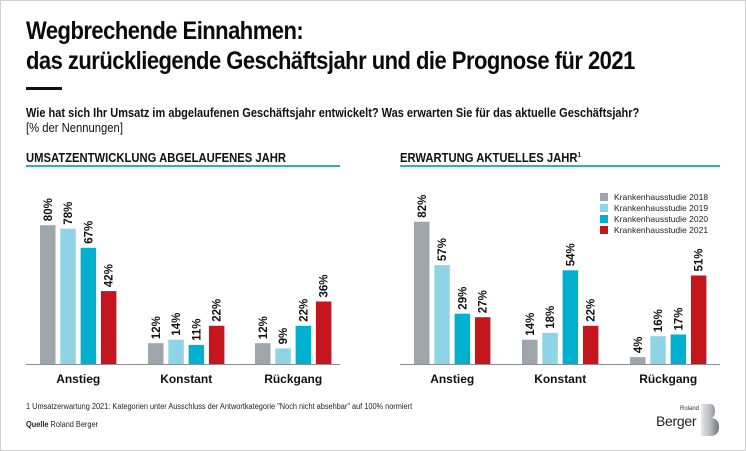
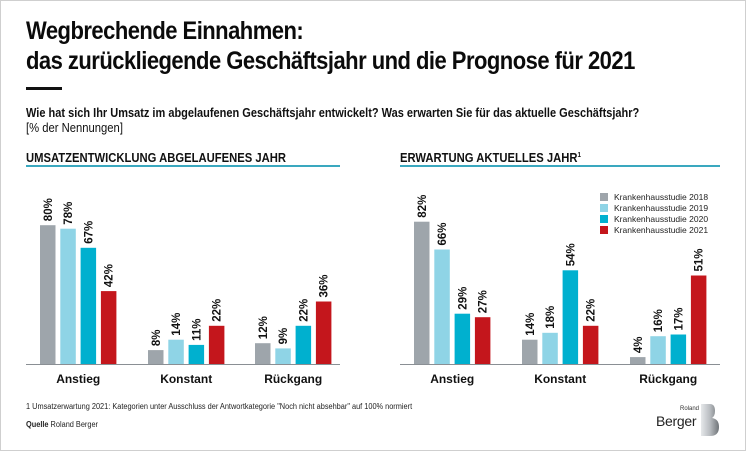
UMSATZENTWICKLUNG ABGELAUFENES JAHR/Krankenhausstudie 2018/Konstant: 12% -> 8%
ERWARTUNG AKTUELLES JAHR/Krankenhausstudie 2019/Anstieg: 57% -> 66%
